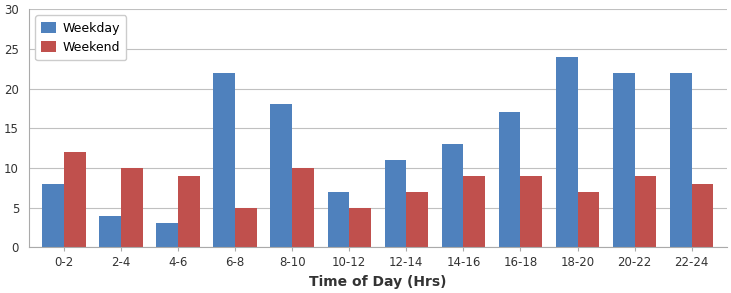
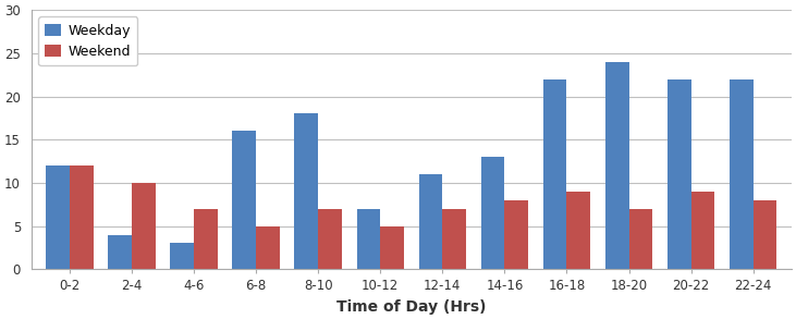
Weekday/0-2: 8 -> 12
Weekend/4-6: 9 -> 7
Weekday/6-8: 22 -> 16
Weekend/8-10: 10 -> 7
Weekend/14-16: 9 -> 8
Weekday/16-18: 17 -> 22
